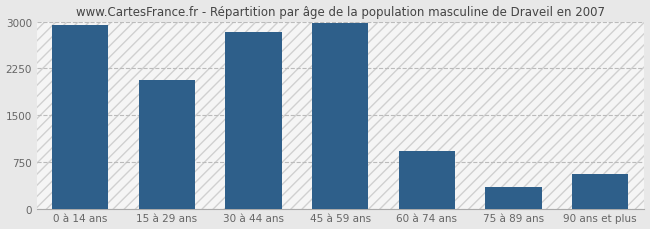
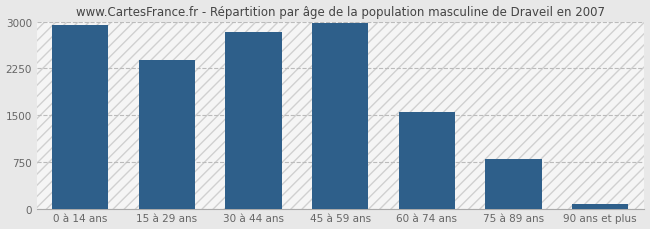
15 à 29 ans: 2060 -> 2380
60 à 74 ans: 920 -> 1550
75 à 89 ans: 340 -> 800
90 ans et plus: 560 -> 80
